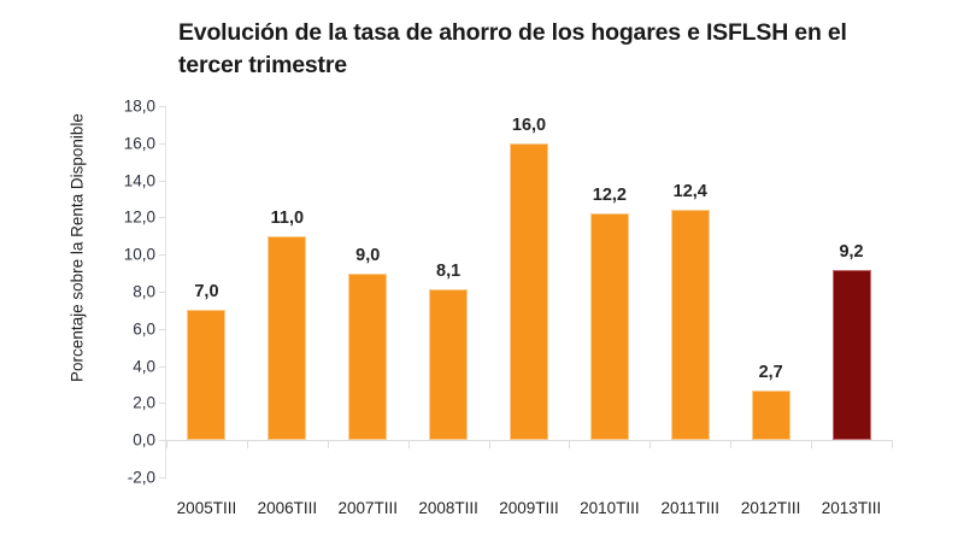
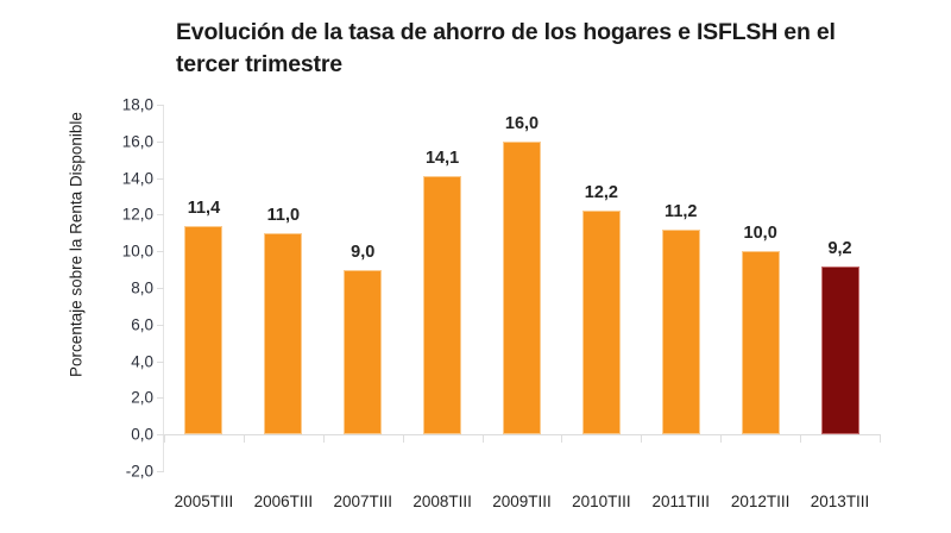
2005TIII: 7,0 -> 11,4
2008TIII: 8,1 -> 14,1
2011TIII: 12,4 -> 11,2
2012TIII: 2,7 -> 10,0
